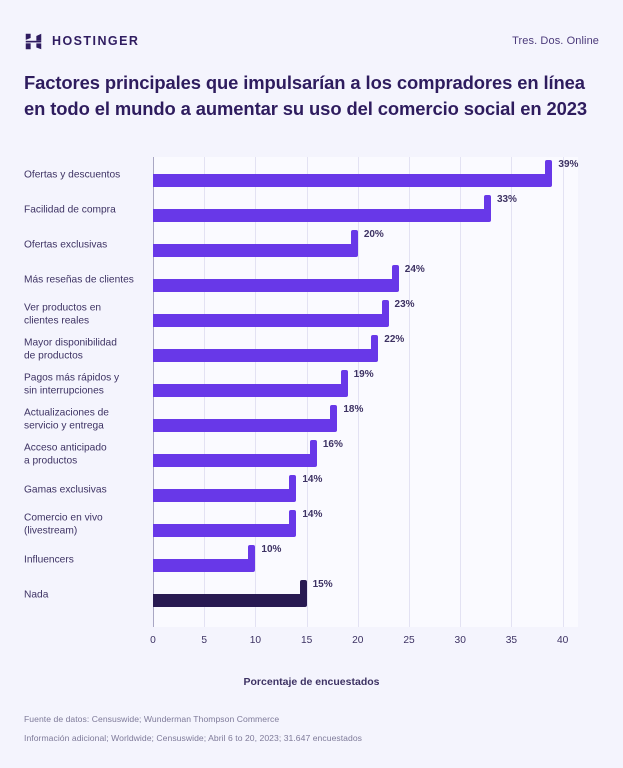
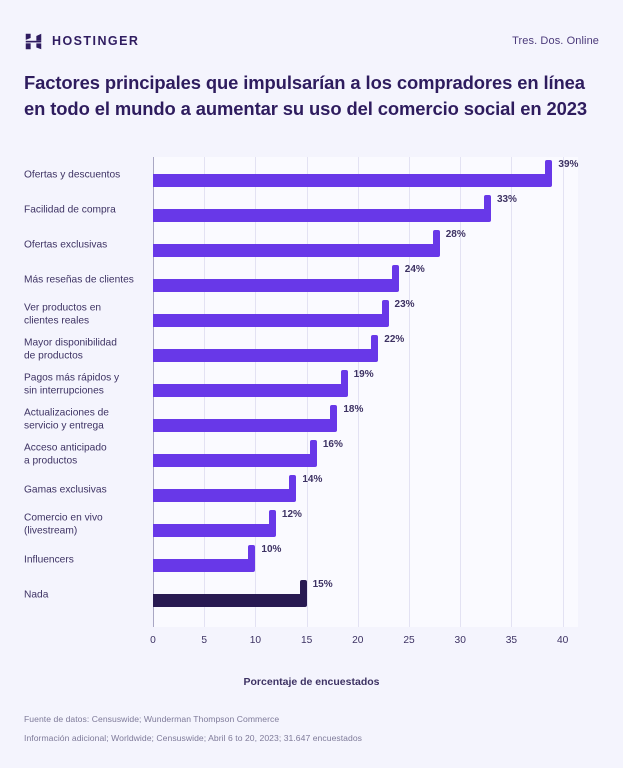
Ofertas exclusivas: 20% -> 28%
Comercio en vivo (livestream): 14% -> 12%
